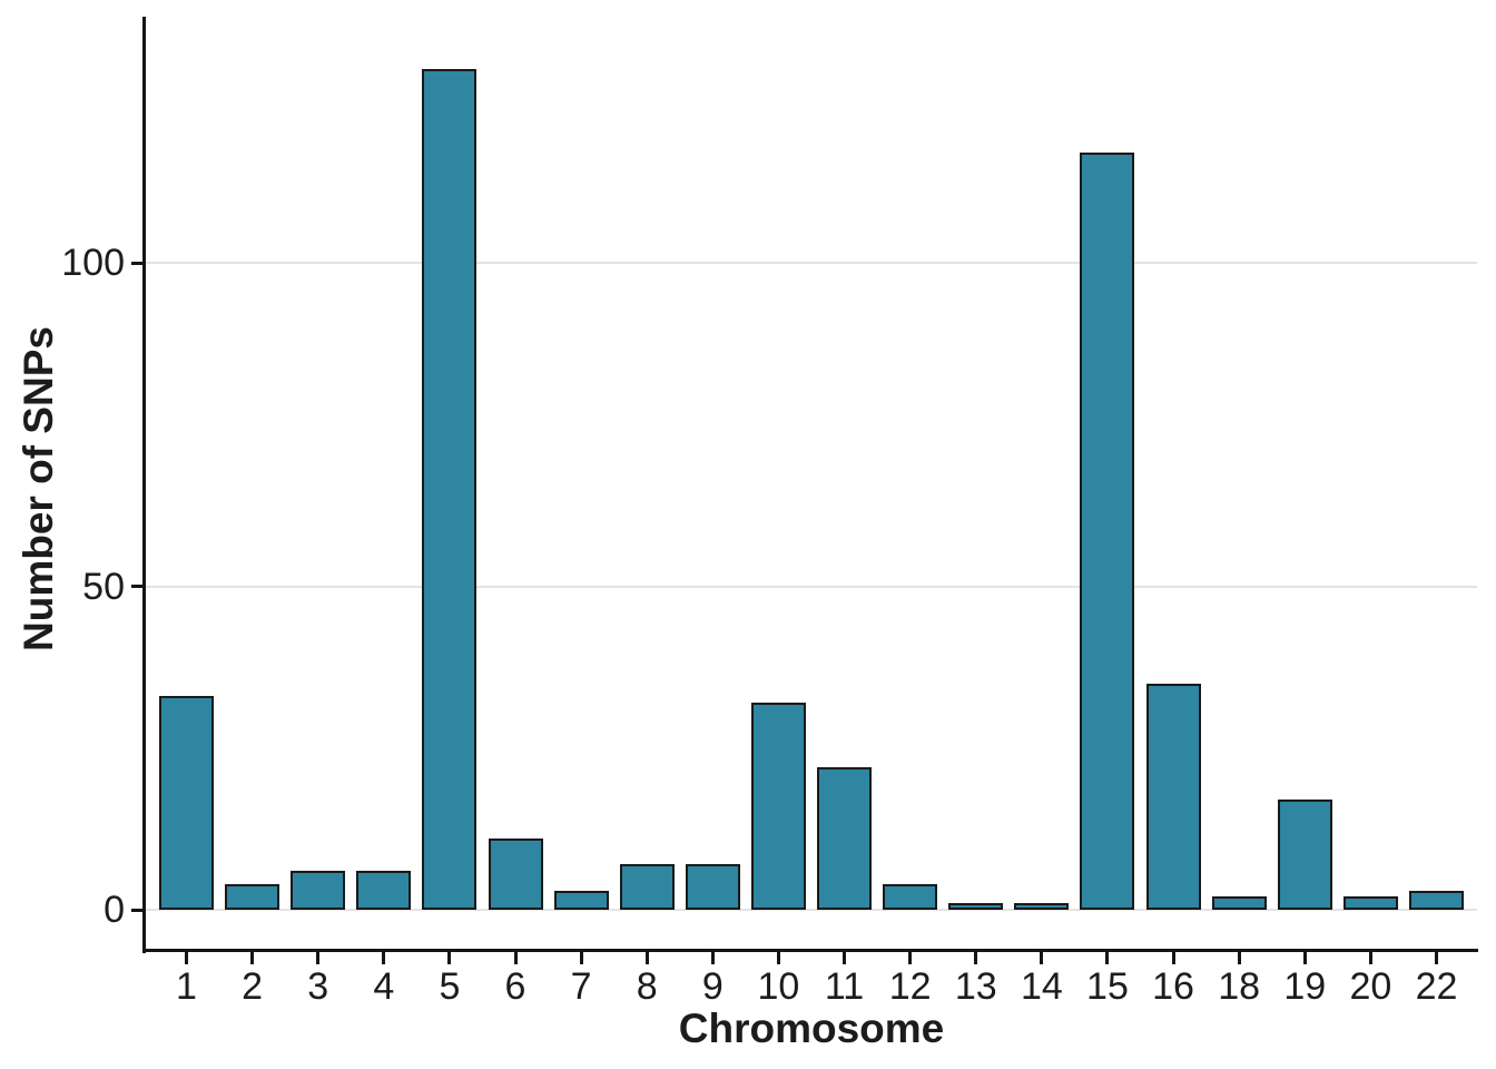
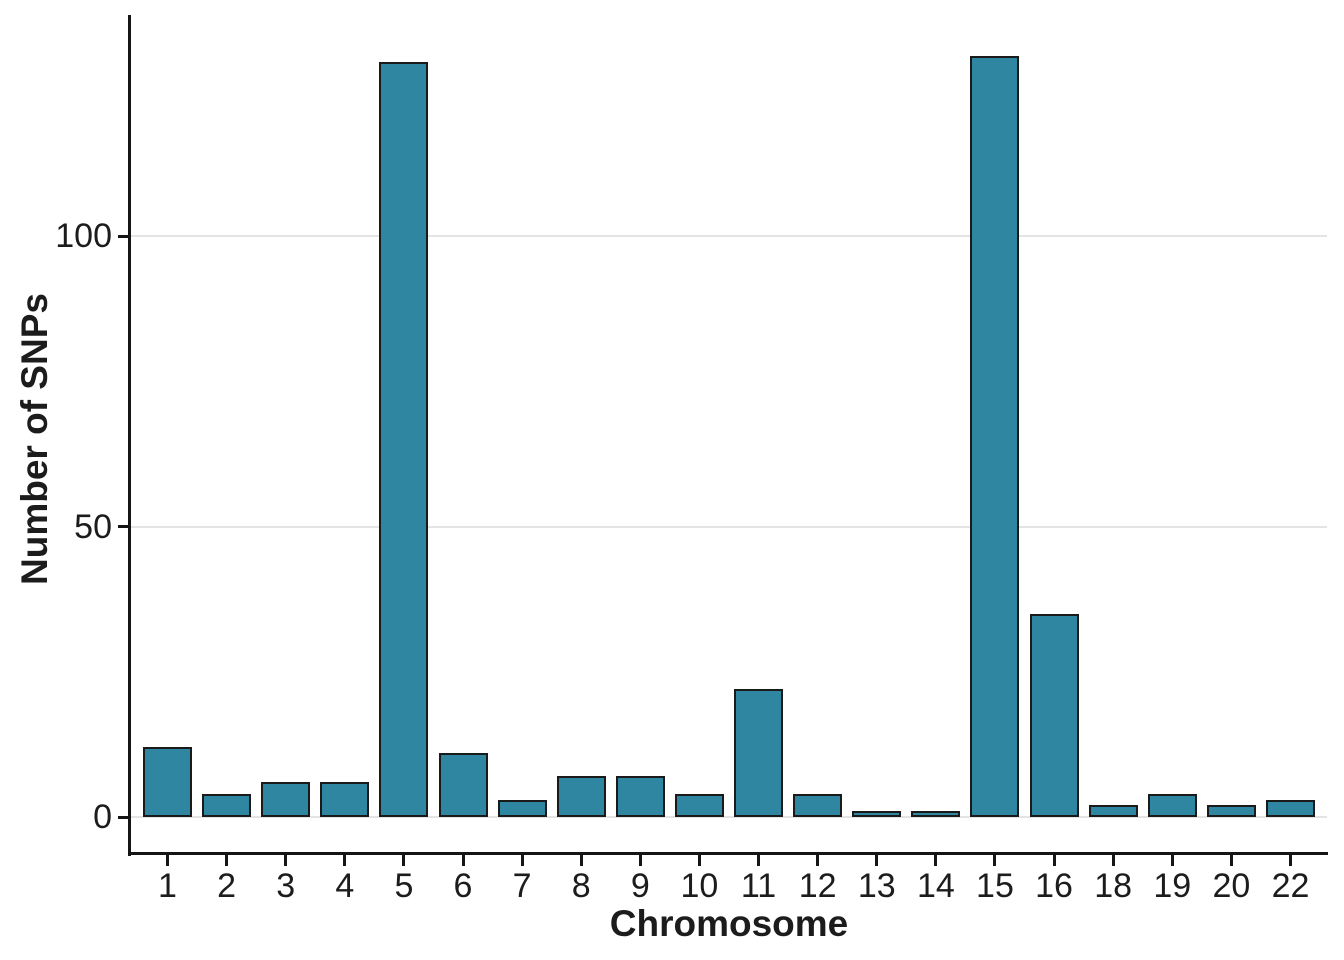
1: 33 -> 12
10: 32 -> 4
15: 117 -> 131
19: 17 -> 4
